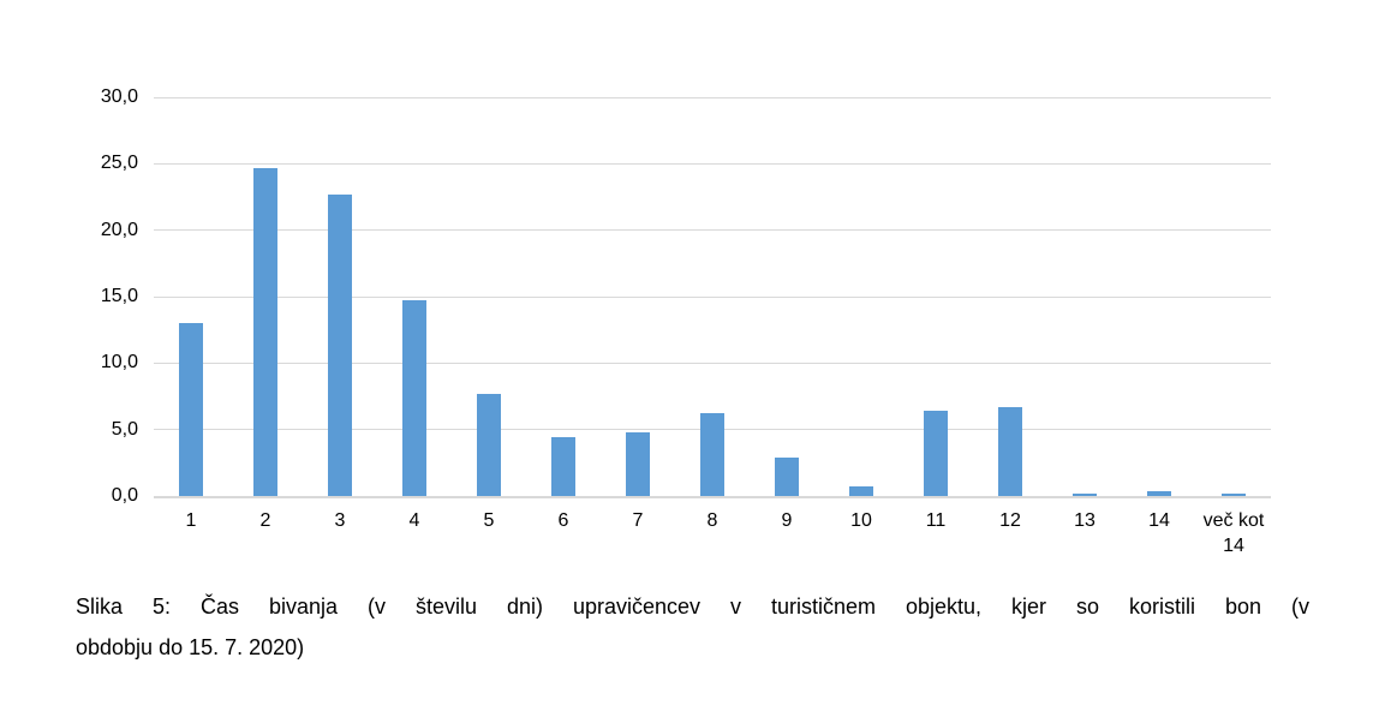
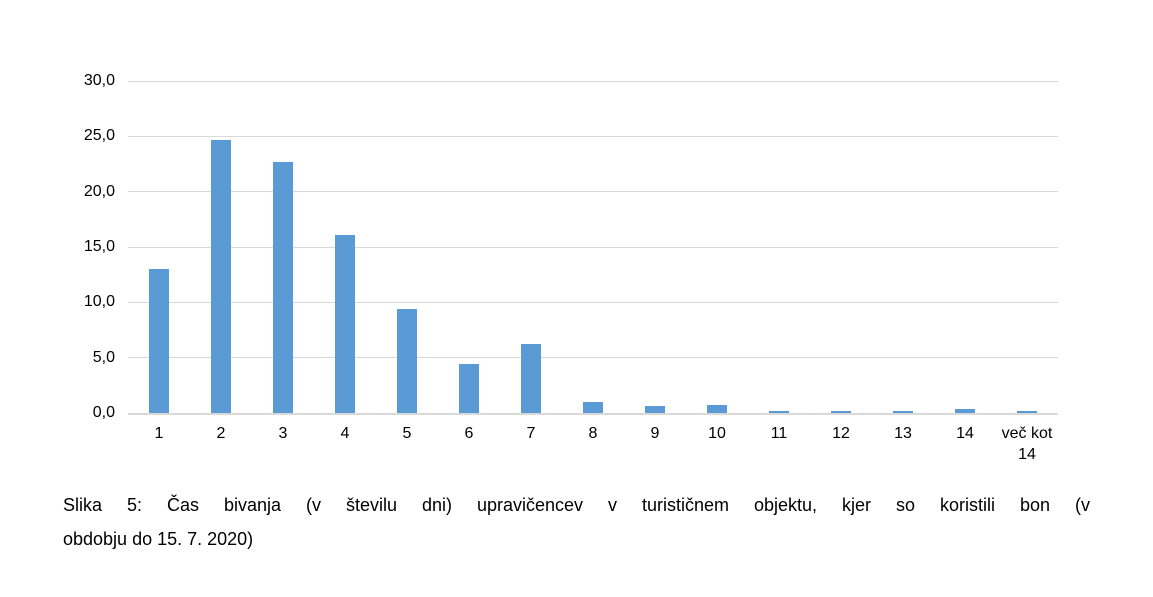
4: 14,7 -> 16,1
5: 7,7 -> 9,4
7: 4,8 -> 6,2
8: 6,2 -> 1,0
9: 2,9 -> 0,6
11: 6,4 -> 0,2
12: 6,7 -> 0,2
